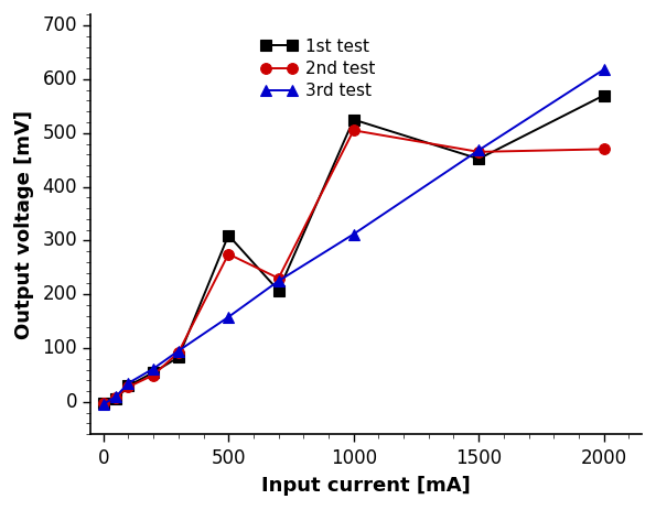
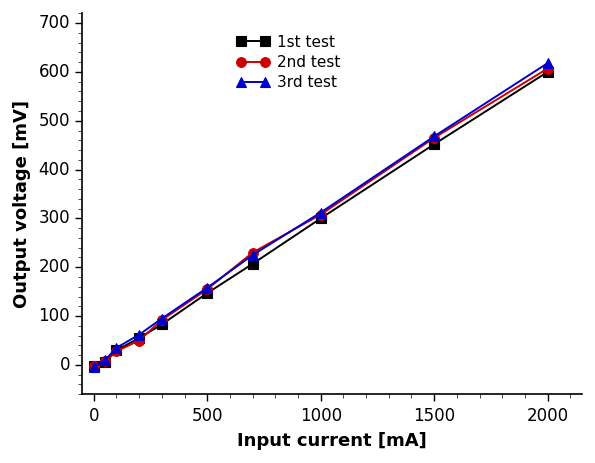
1st test/500: 310 -> 147
2nd test/500: 275 -> 155
1st test/1000: 525 -> 300
2nd test/1000: 505 -> 308
1st test/2000: 570 -> 600
2nd test/2000: 470 -> 607
